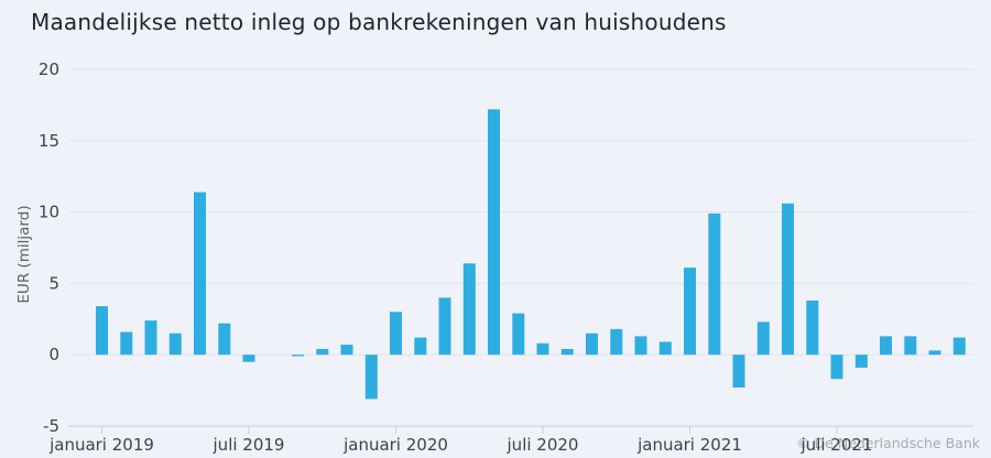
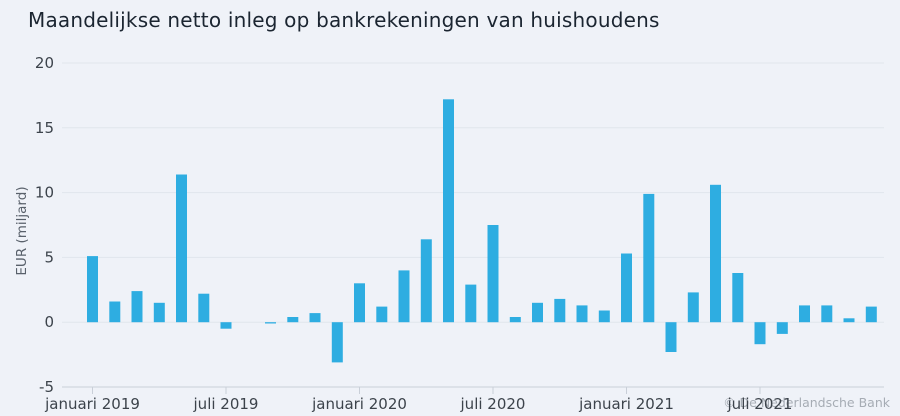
januari 2019: 3.4 -> 5.1
juli 2020: 0.8 -> 7.5
januari 2021: 6.1 -> 5.3
